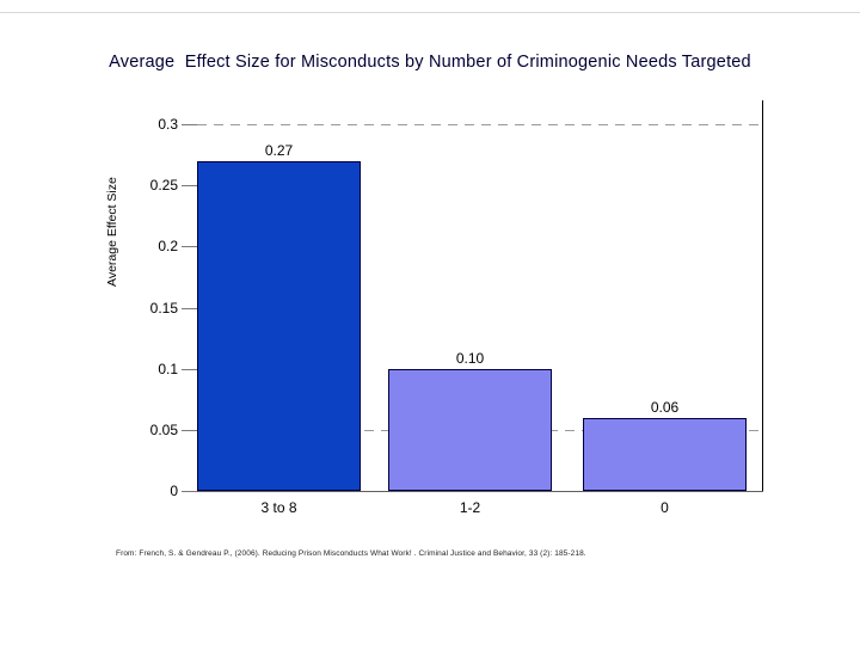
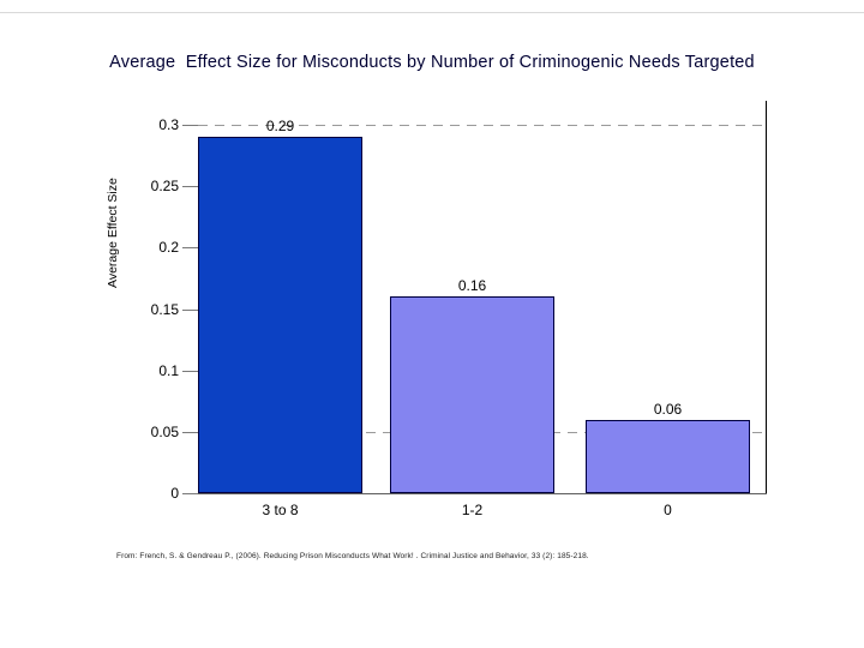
3 to 8: 0.27 -> 0.29
1-2: 0.10 -> 0.16
